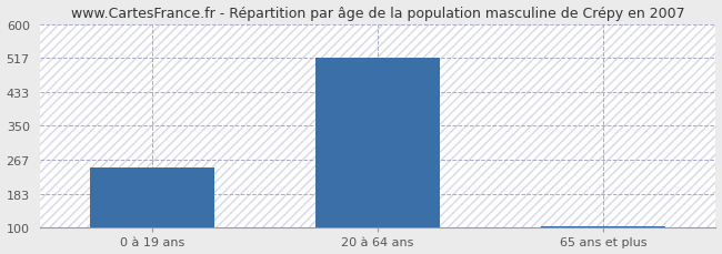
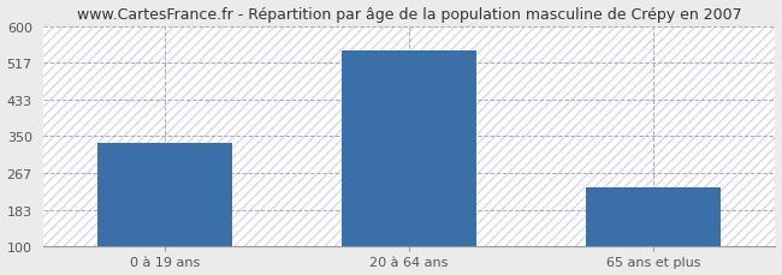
0 à 19 ans: 247 -> 335
20 à 64 ans: 517 -> 545
65 ans et plus: 103 -> 235
